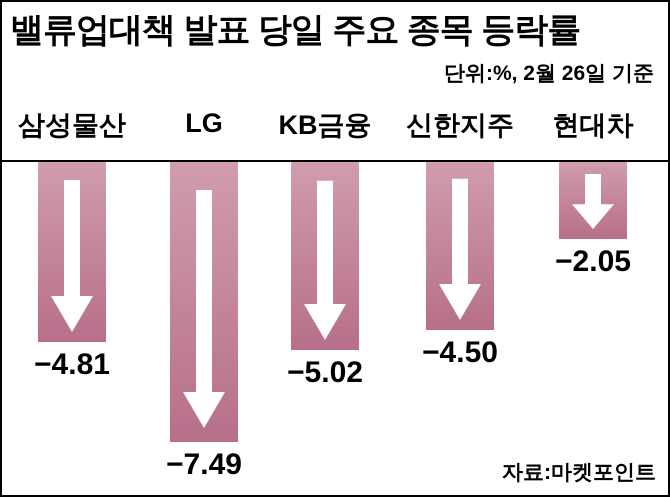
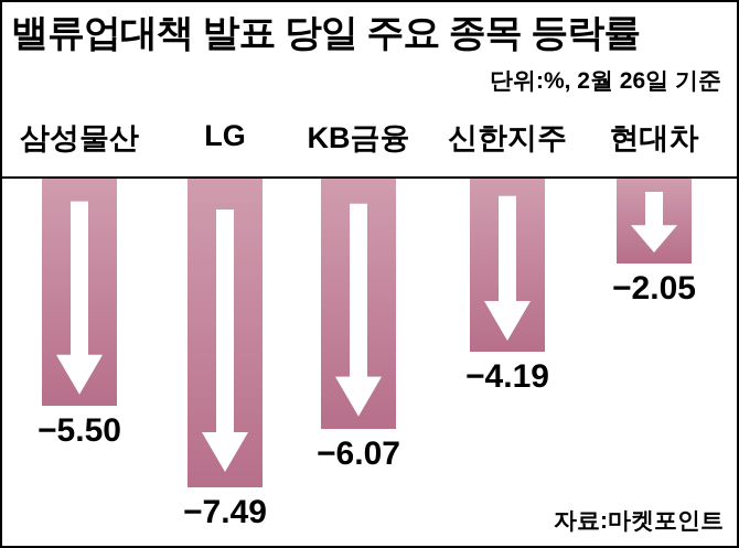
삼성물산: −4.81 -> −5.50
KB금융: −5.02 -> −6.07
신한지주: −4.50 -> −4.19
